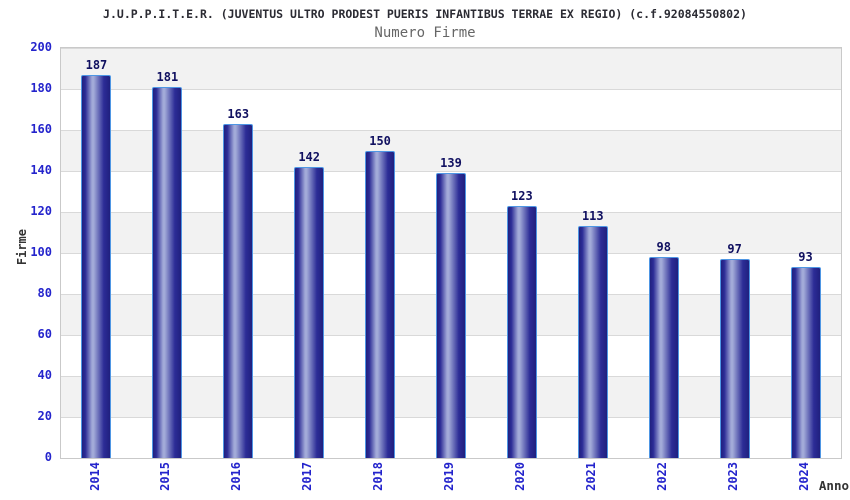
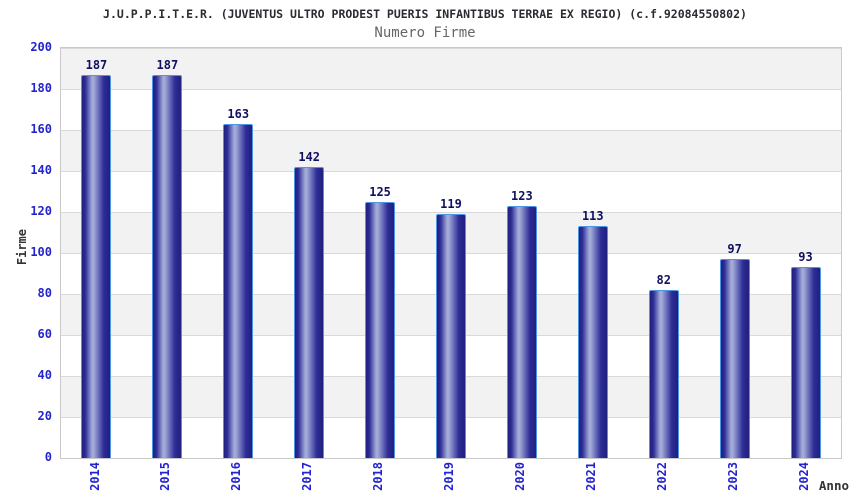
2015: 181 -> 187
2018: 150 -> 125
2019: 139 -> 119
2022: 98 -> 82
